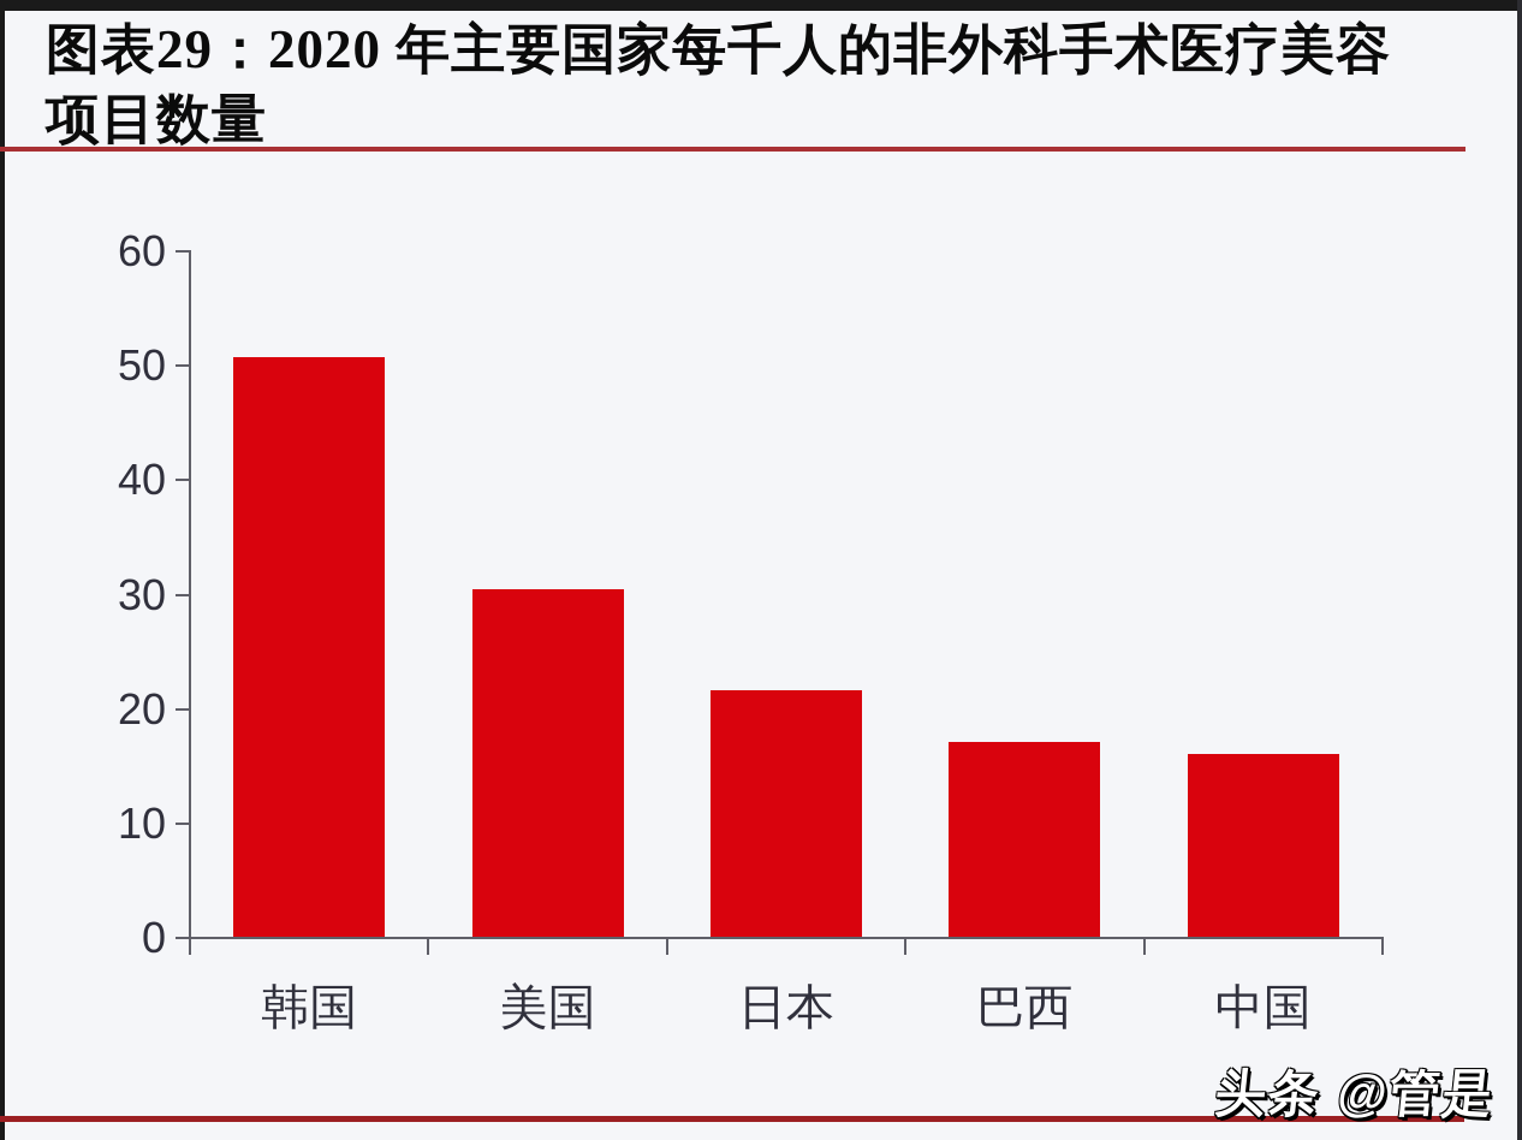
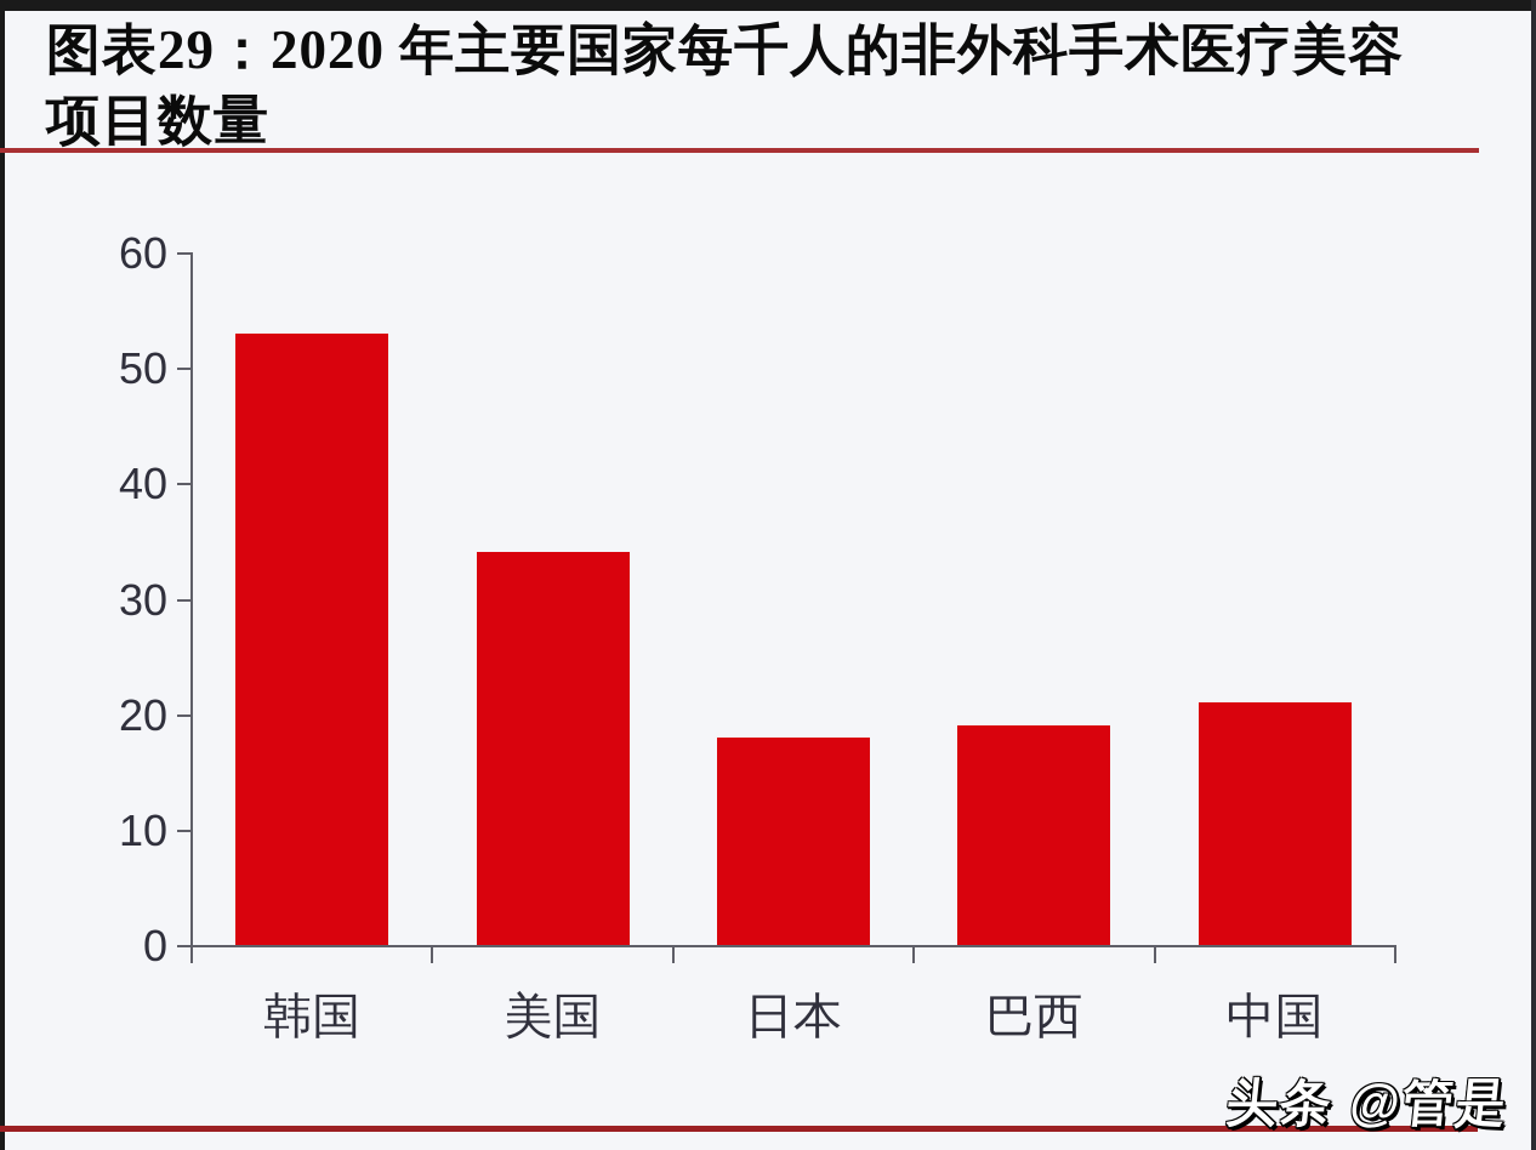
韩国: 51 -> 53
美国: 30 -> 34
日本: 22 -> 18
巴西: 17 -> 19
中国: 16 -> 21
